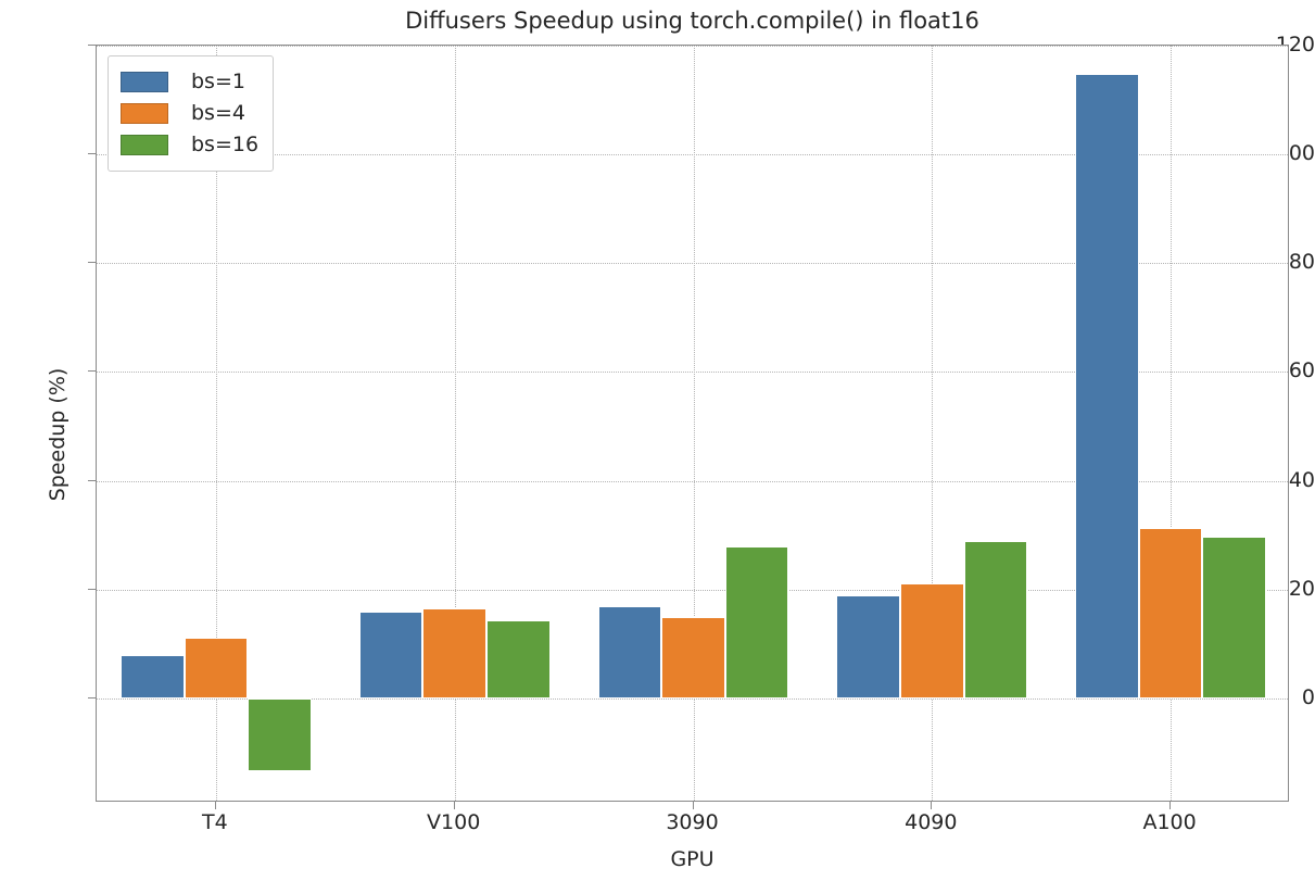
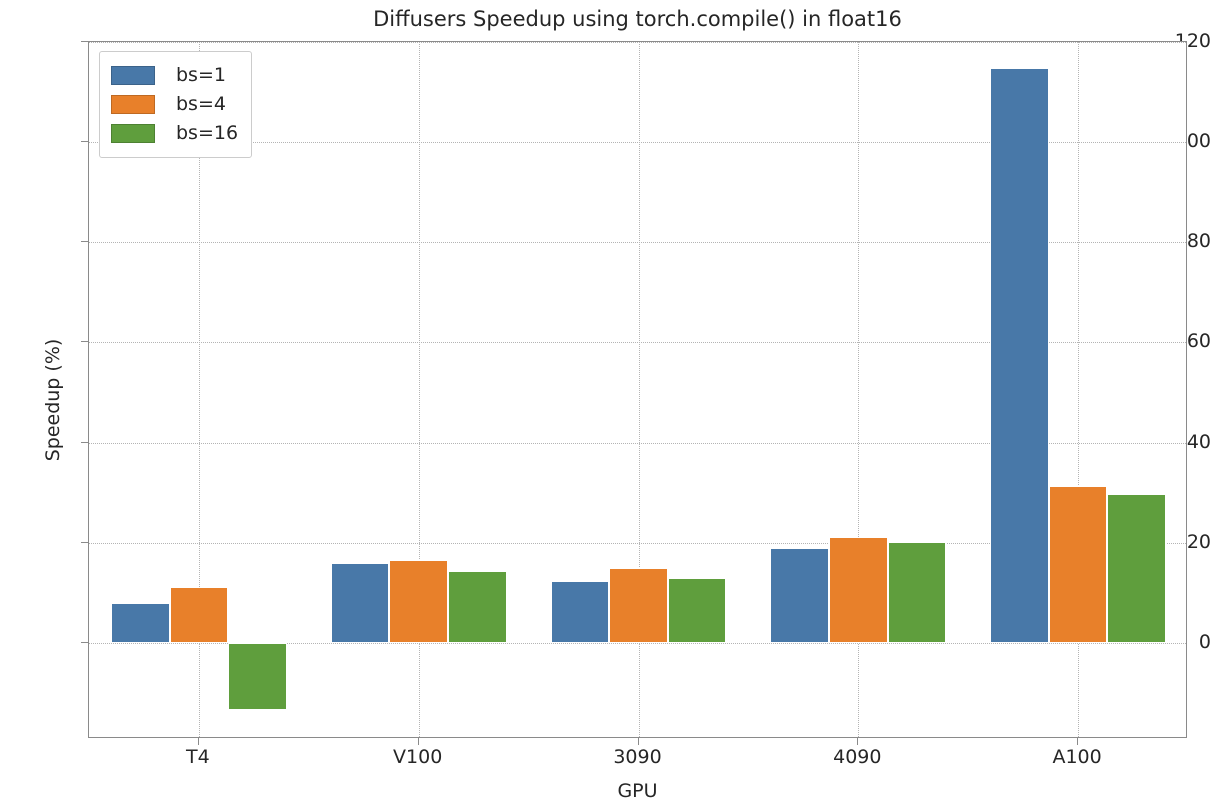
bs=1/3090: 17 -> 12
bs=16/3090: 28 -> 13
bs=16/4090: 29 -> 20
